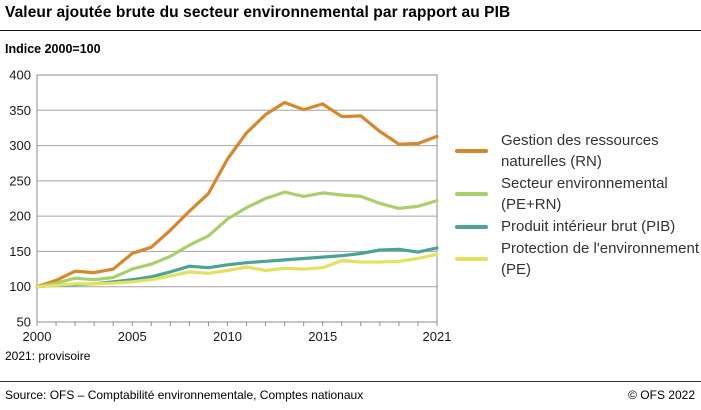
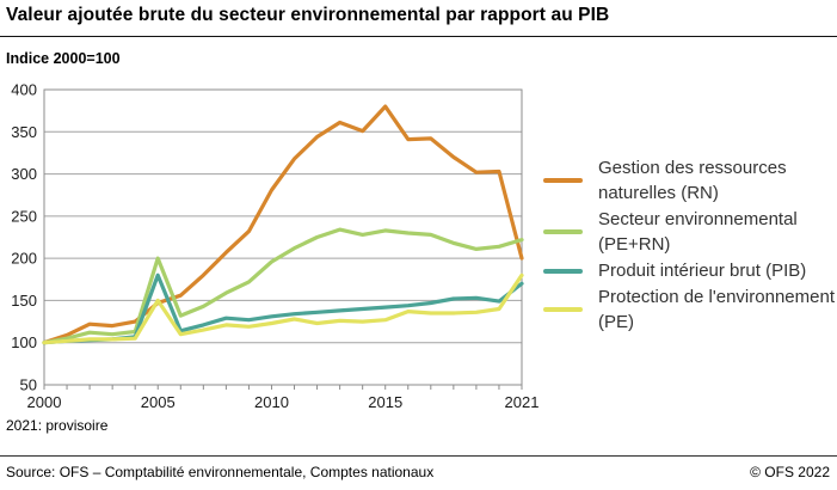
Secteur environnemental (PE+RN)/2005: 120 -> 200
Produit intérieur brut (PIB)/2005: 110 -> 180
Protection de l'environnement (PE)/2005: 110 -> 150
Gestion des ressources naturelles (RN)/2015: 360 -> 380
Gestion des ressources naturelles (RN)/2021: 310 -> 200
Produit intérieur brut (PIB)/2021: 160 -> 170
Protection de l'environnement (PE)/2021: 150 -> 180
